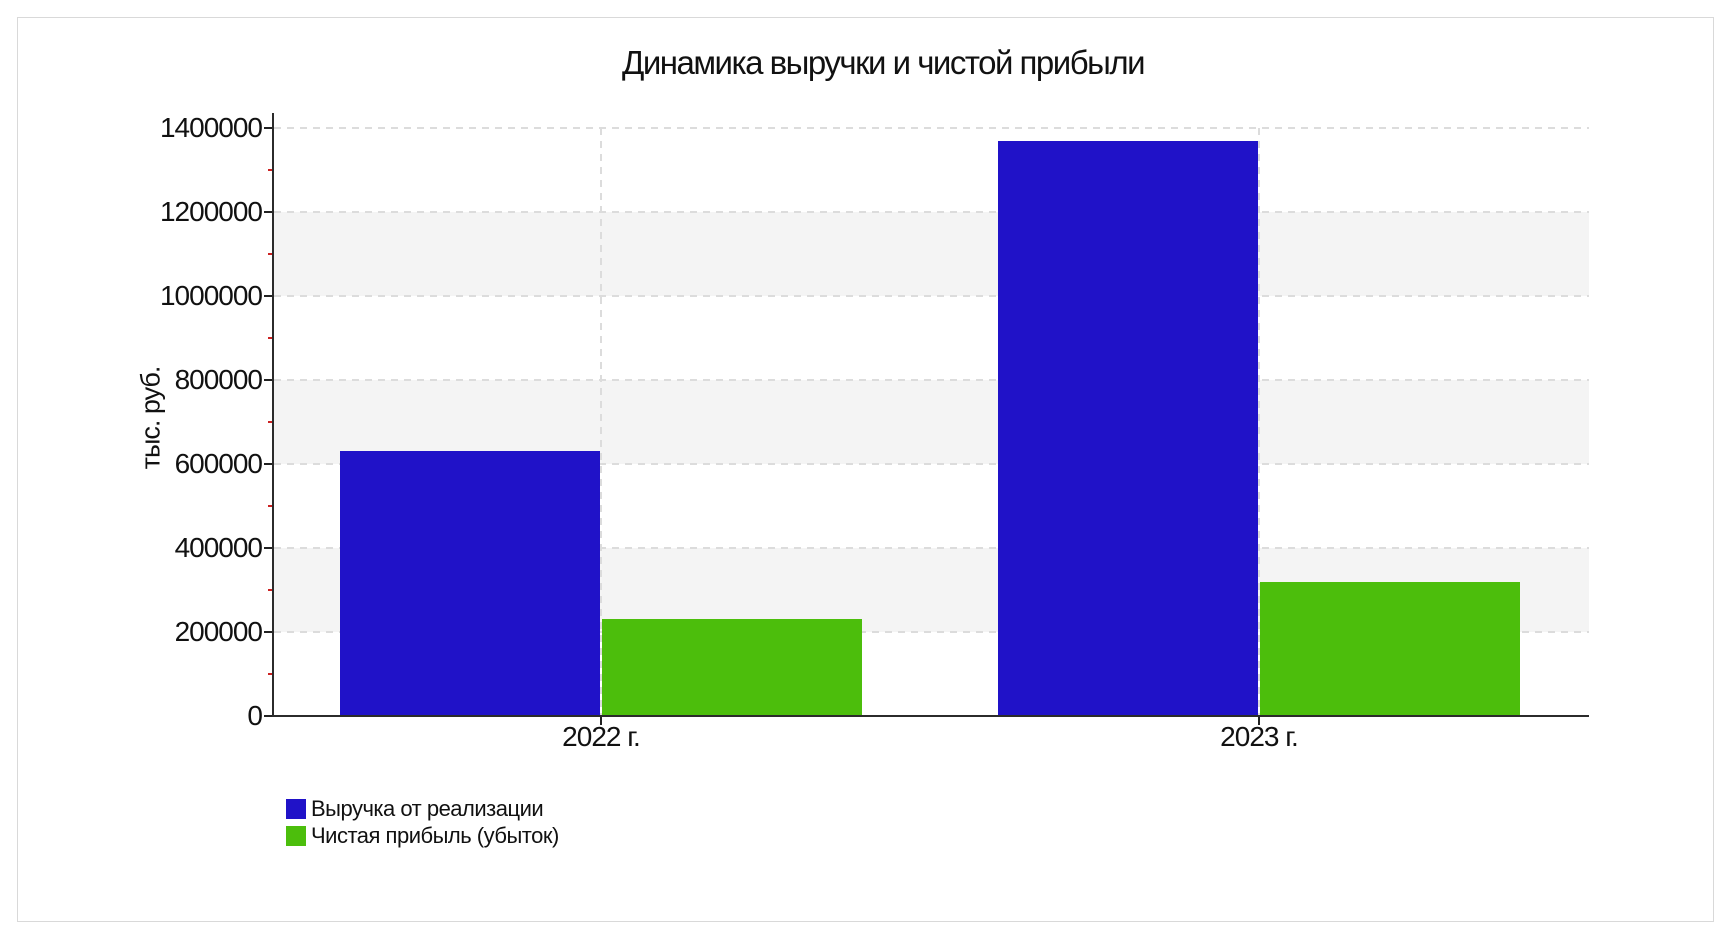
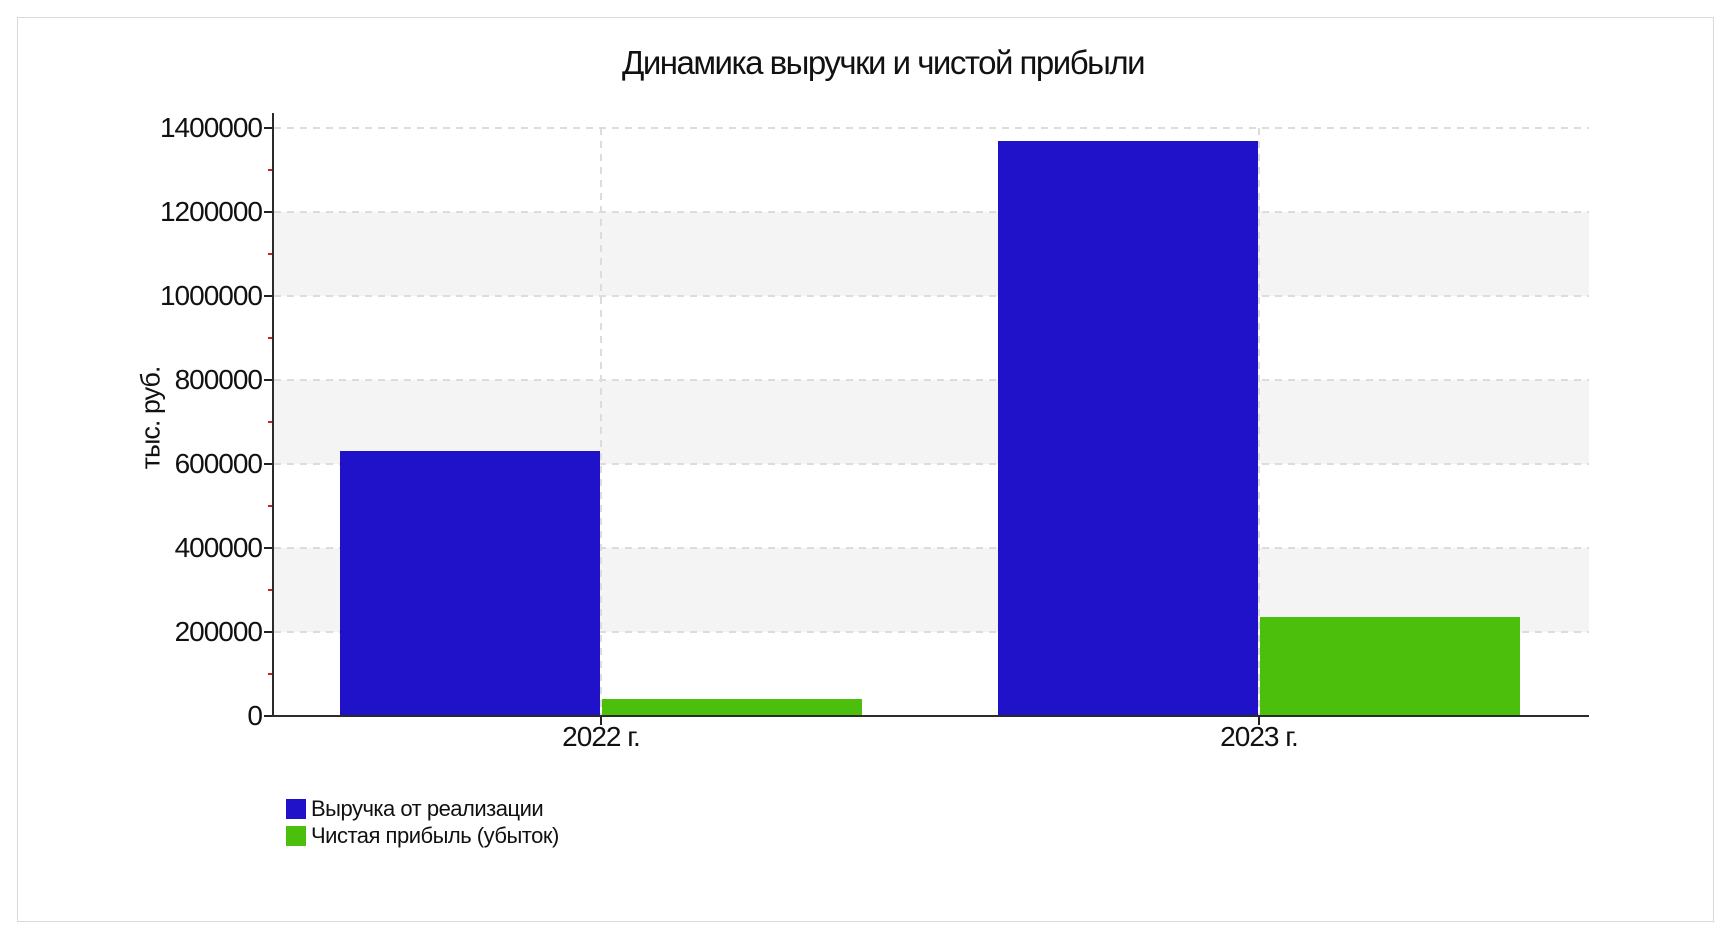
Чистая прибыль (убыток)/2022 г.: 230000 -> 40000
Чистая прибыль (убыток)/2023 г.: 320000 -> 240000
